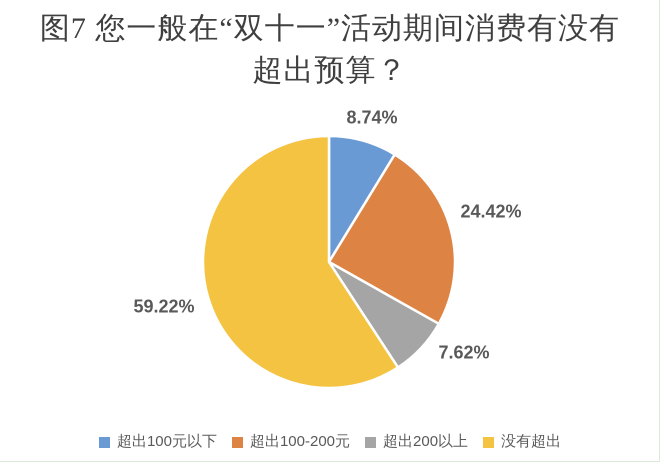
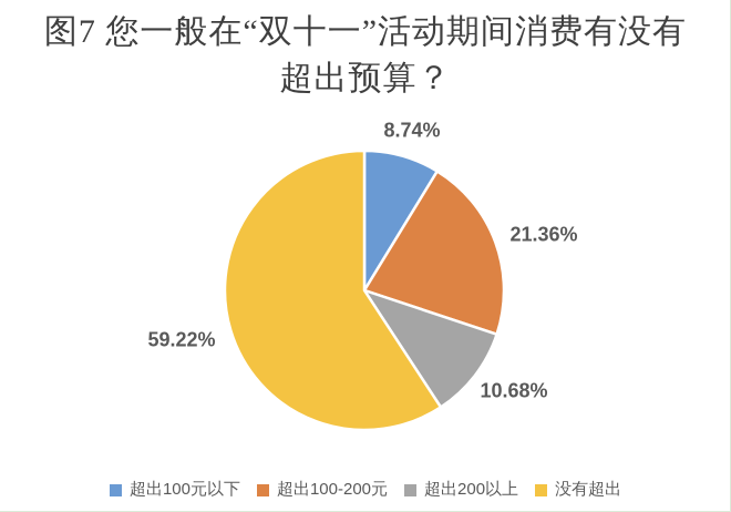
超出100-200元: 24.42% -> 21.36%
超出200以上: 7.62% -> 10.68%
